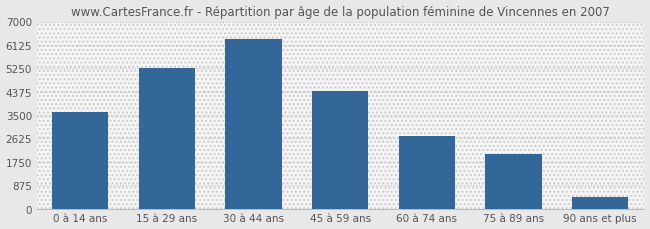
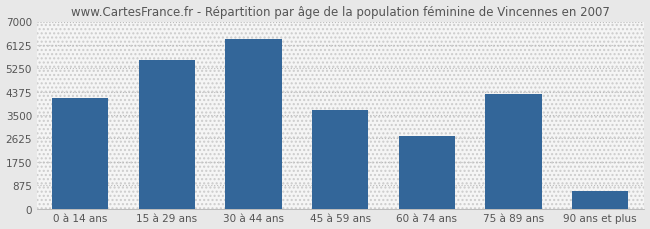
0 à 14 ans: 3600 -> 4150
15 à 29 ans: 5250 -> 5550
45 à 59 ans: 4400 -> 3700
75 à 89 ans: 2050 -> 4300
90 ans et plus: 420 -> 650
